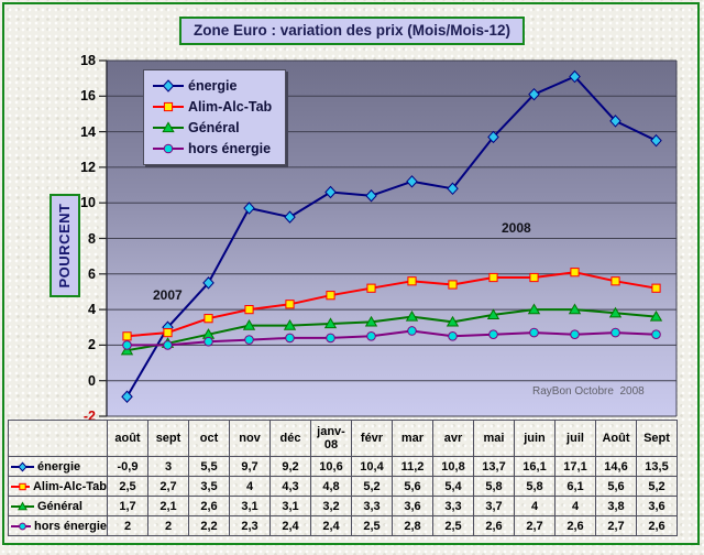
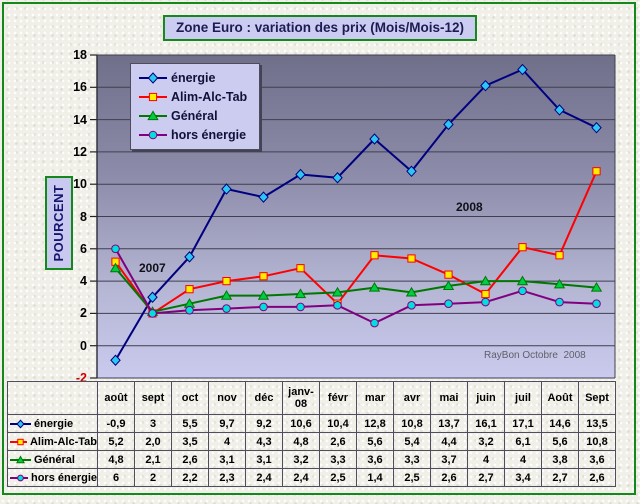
Alim-Alc-Tab/août: 2,5 -> 5,2
Général/août: 1,7 -> 4,8
hors énergie/août: 2 -> 6
Alim-Alc-Tab/sept: 2,7 -> 2,0
Alim-Alc-Tab/févr: 5,2 -> 2,6
énergie/mar: 11,2 -> 12,8
hors énergie/mar: 2,8 -> 1,4
Alim-Alc-Tab/mai: 5,8 -> 4,4
Alim-Alc-Tab/juin: 5,8 -> 3,2
hors énergie/juil: 2,6 -> 3,4
Alim-Alc-Tab/Sept: 5,2 -> 10,8
